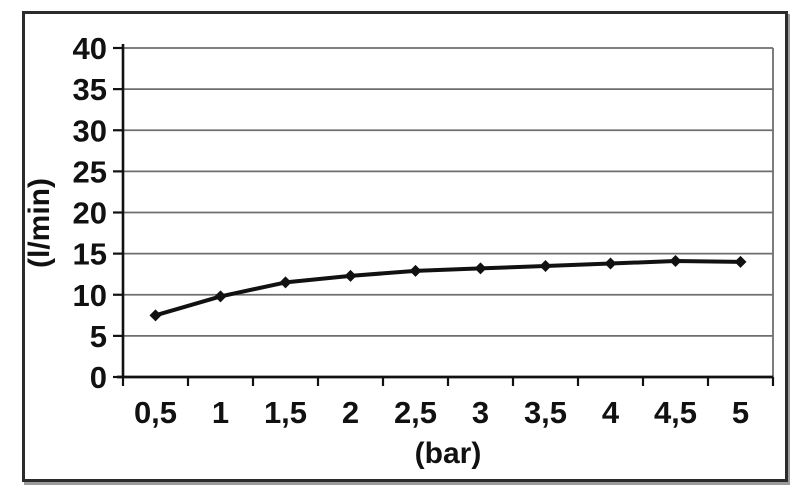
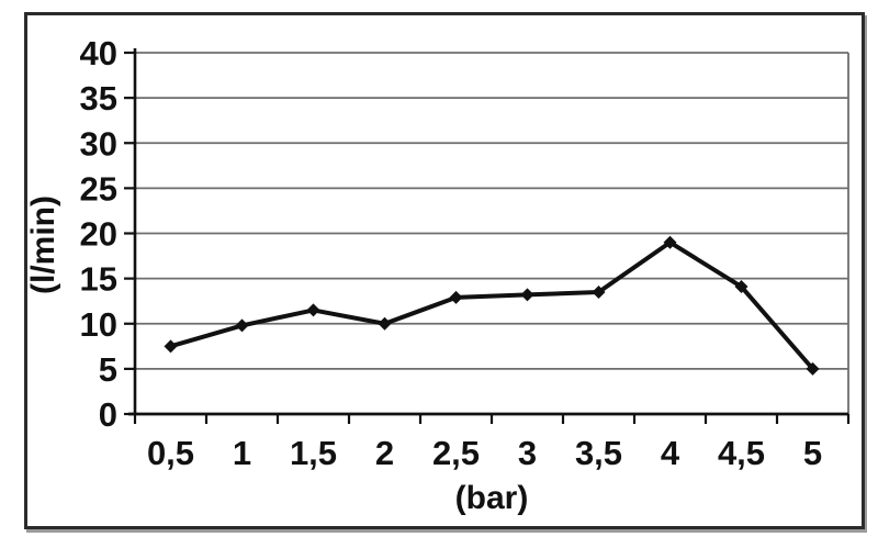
2: 12 -> 10
4: 14 -> 19
5: 14 -> 5
